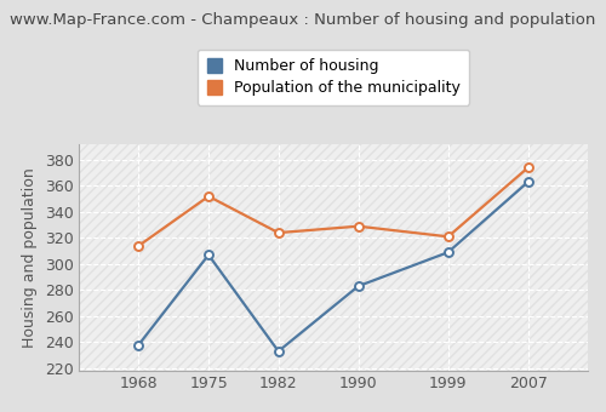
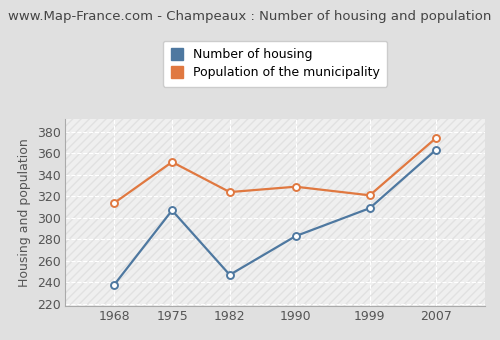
Number of housing/1982: 233 -> 247
